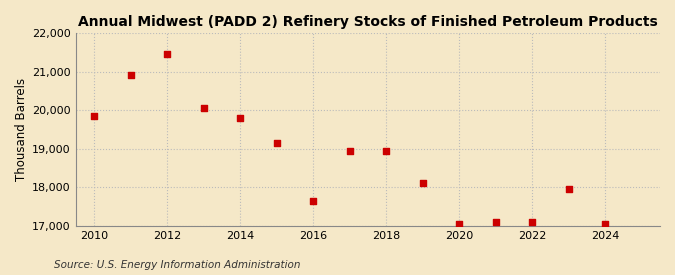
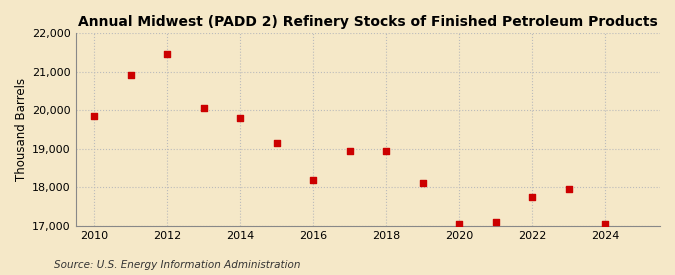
2016: 17,650 -> 18,200
2022: 17,100 -> 17,750
